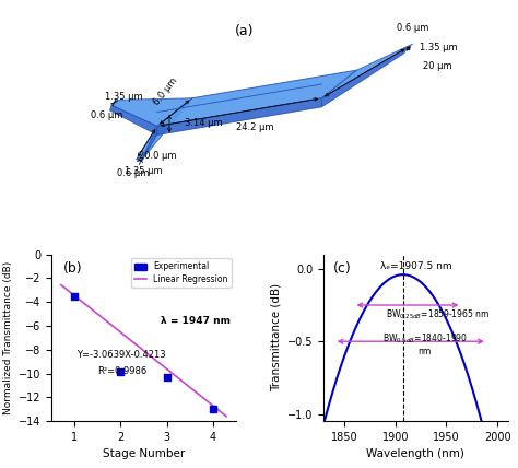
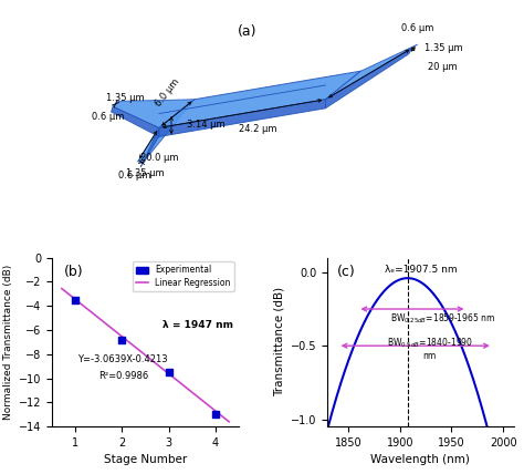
2: -9.9 -> -6.8
3: -10.3 -> -9.5
